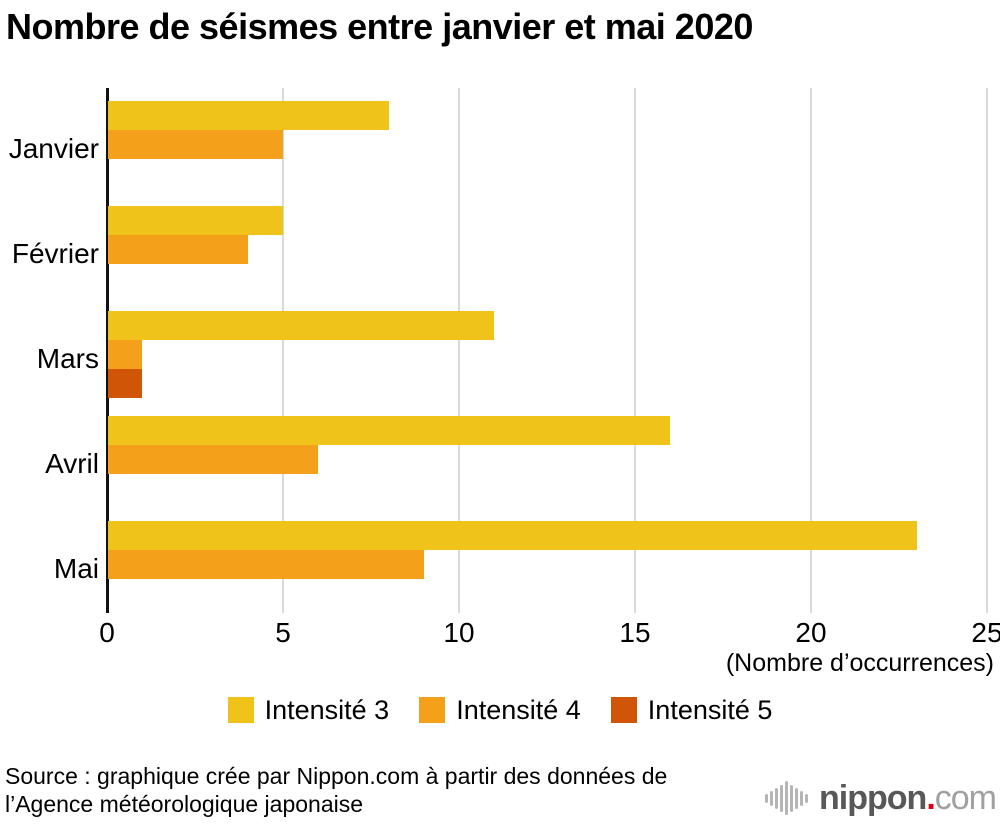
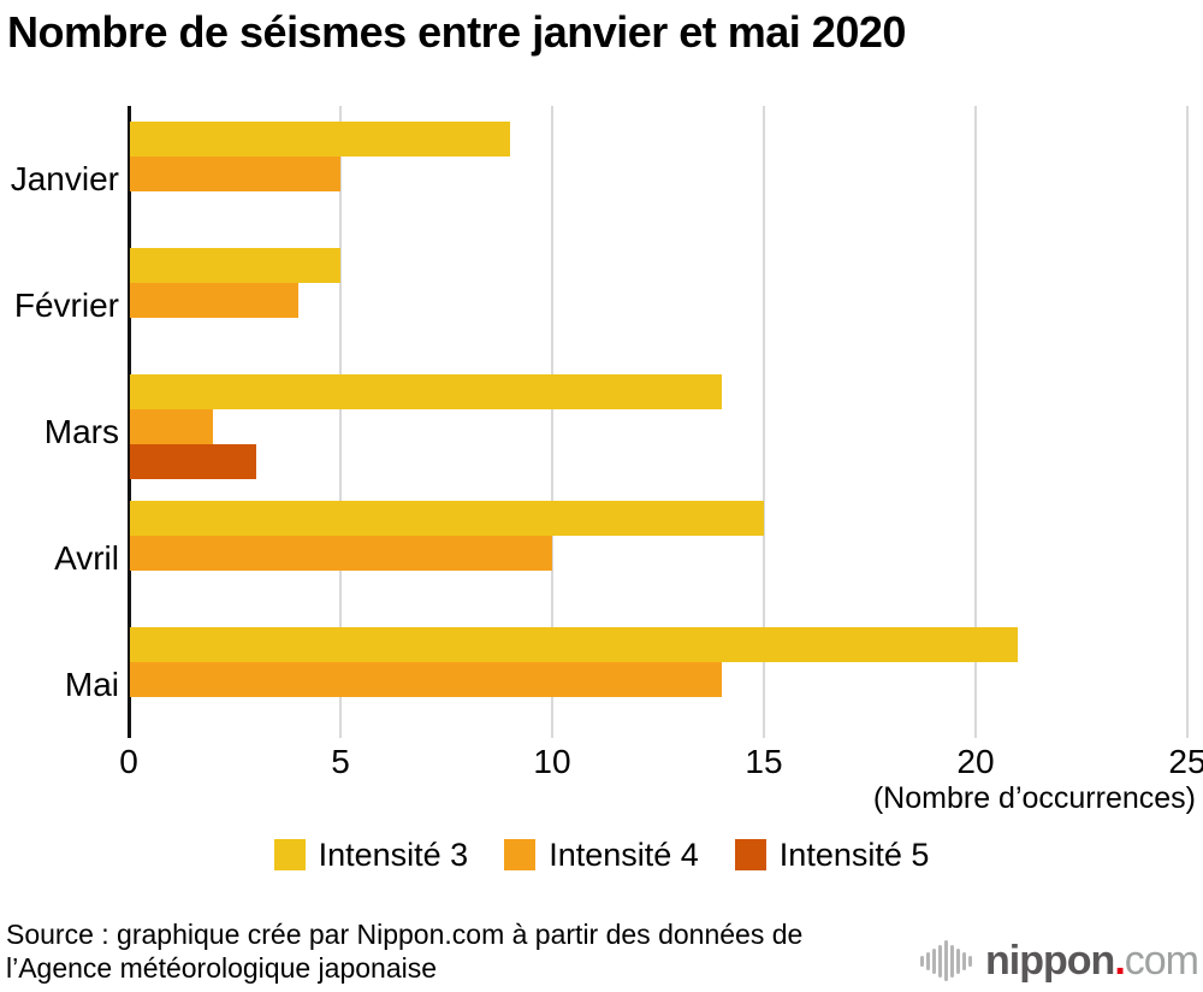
Intensité 3/Janvier: 8 -> 9
Intensité 3/Mars: 11 -> 14
Intensité 4/Mars: 1 -> 2
Intensité 5/Mars: 1 -> 3
Intensité 3/Avril: 16 -> 15
Intensité 4/Avril: 6 -> 10
Intensité 3/Mai: 23 -> 21
Intensité 4/Mai: 9 -> 14
